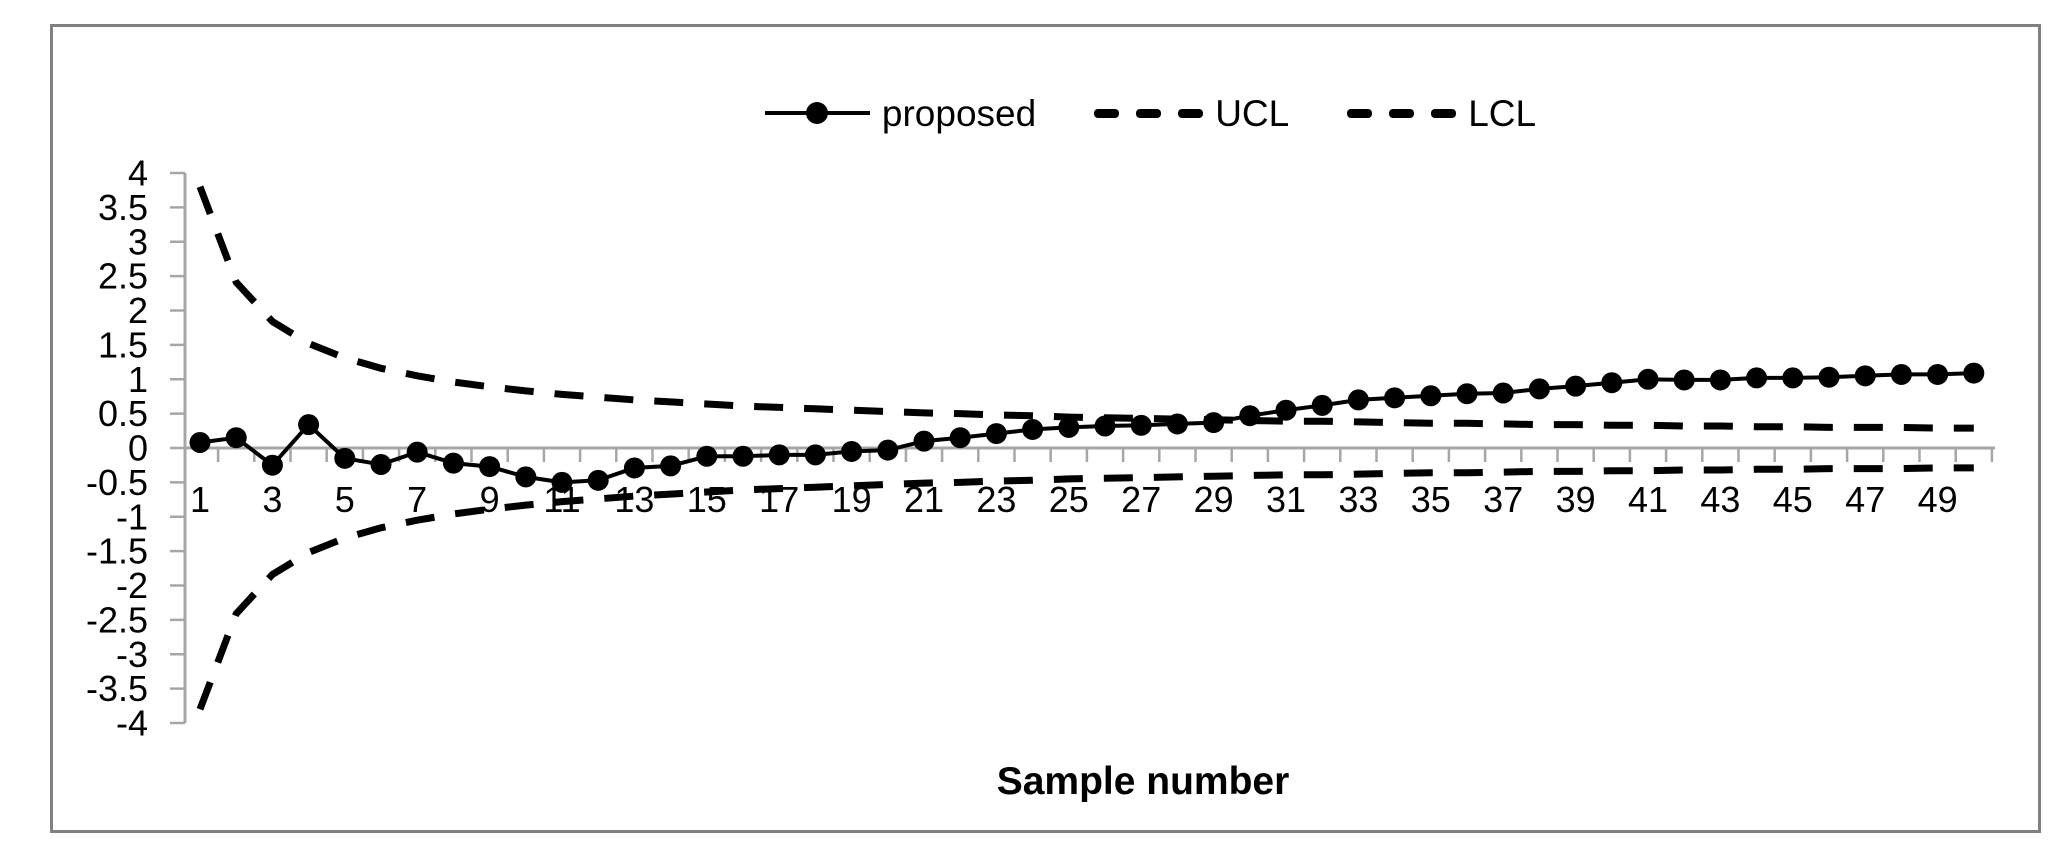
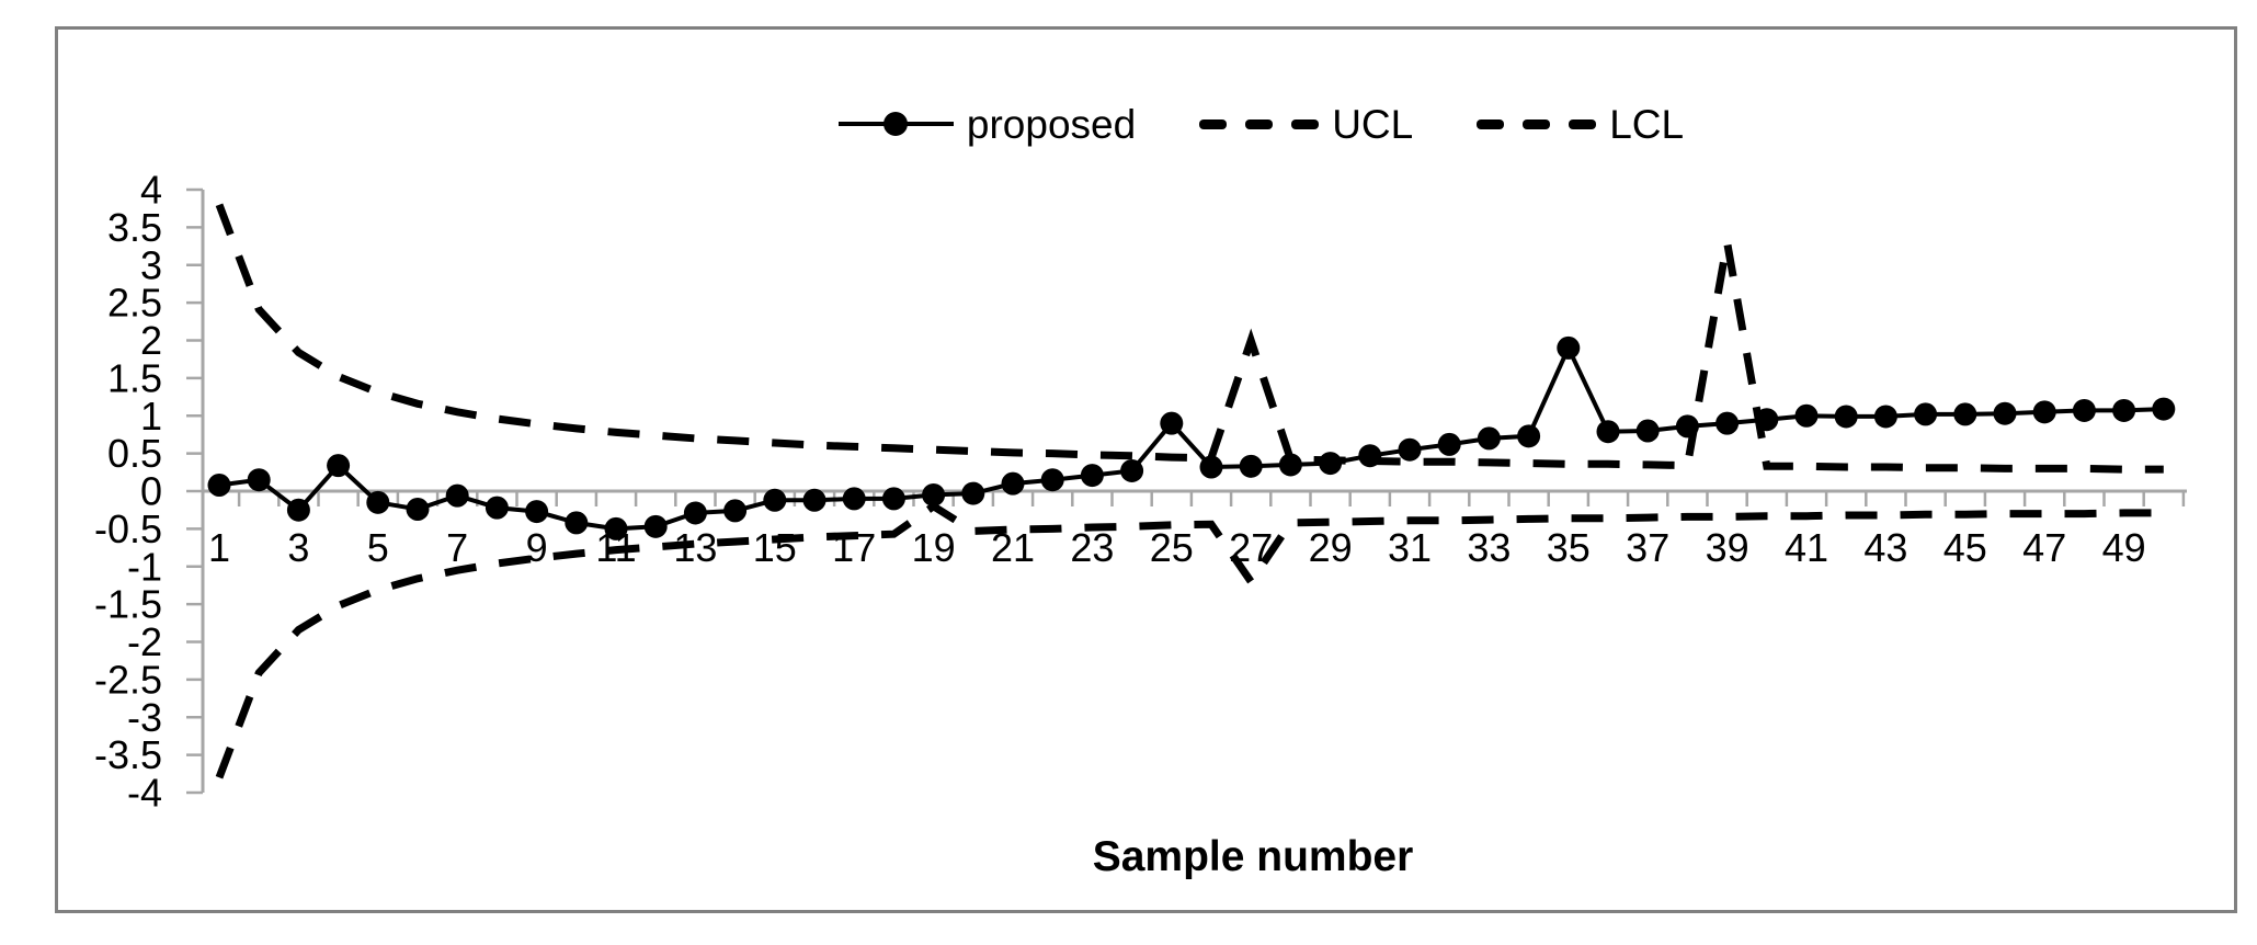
LCL/19: -0.6 -> -0.2
proposed/25: 0.3 -> 0.9
UCL/27: 0.4 -> 2.0
LCL/27: -0.4 -> -1.2
proposed/35: 0.8 -> 1.9
UCL/39: 0.3 -> 3.3
